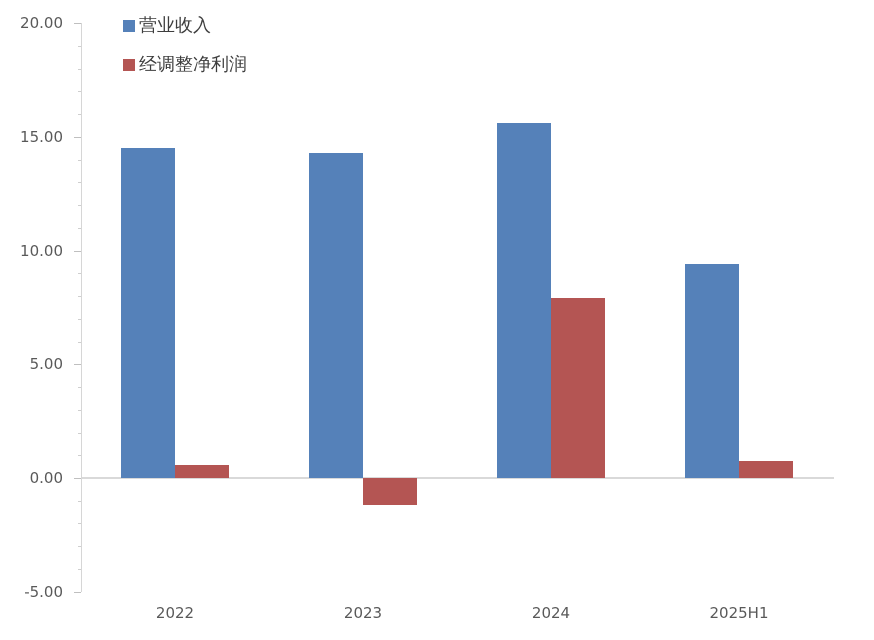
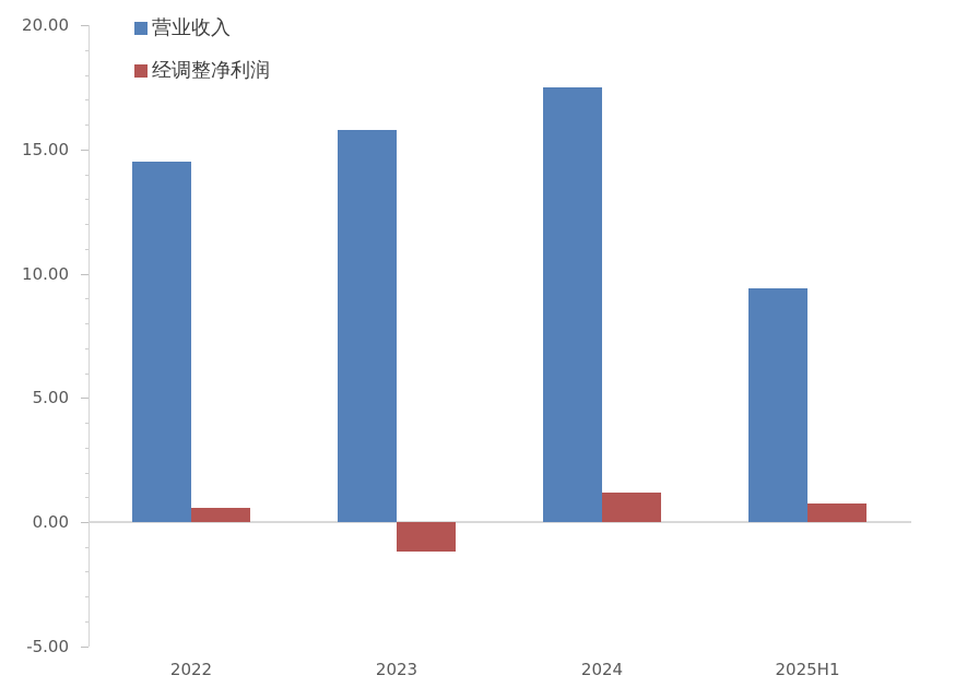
营业收入/2023: 14.3 -> 15.8
营业收入/2024: 15.6 -> 17.5
经调整净利润/2024: 7.9 -> 1.2
